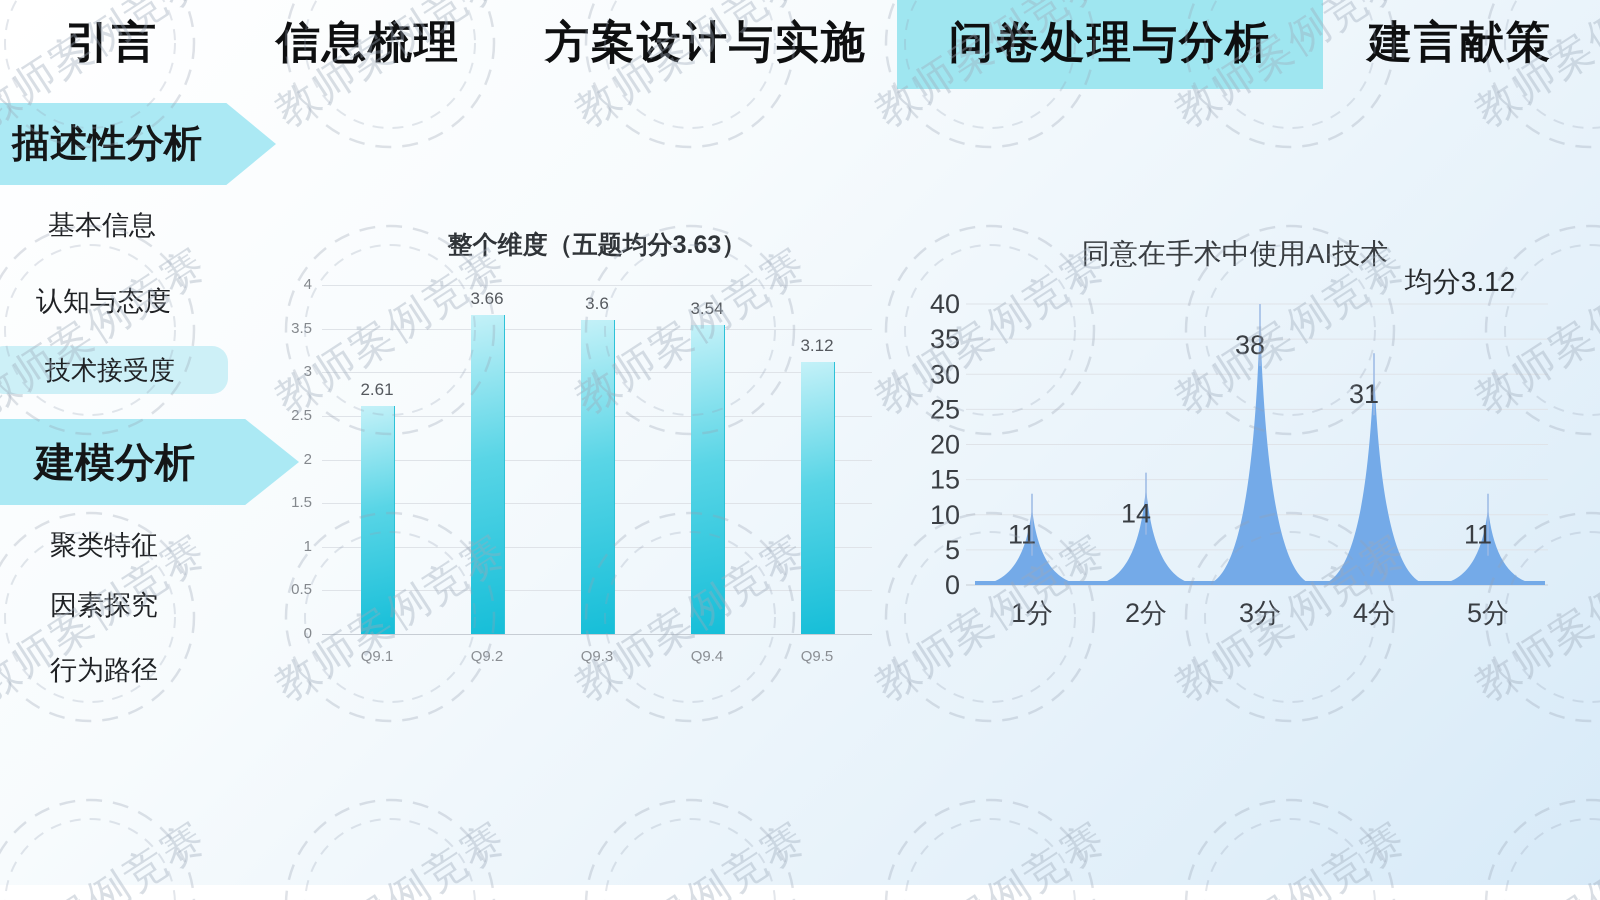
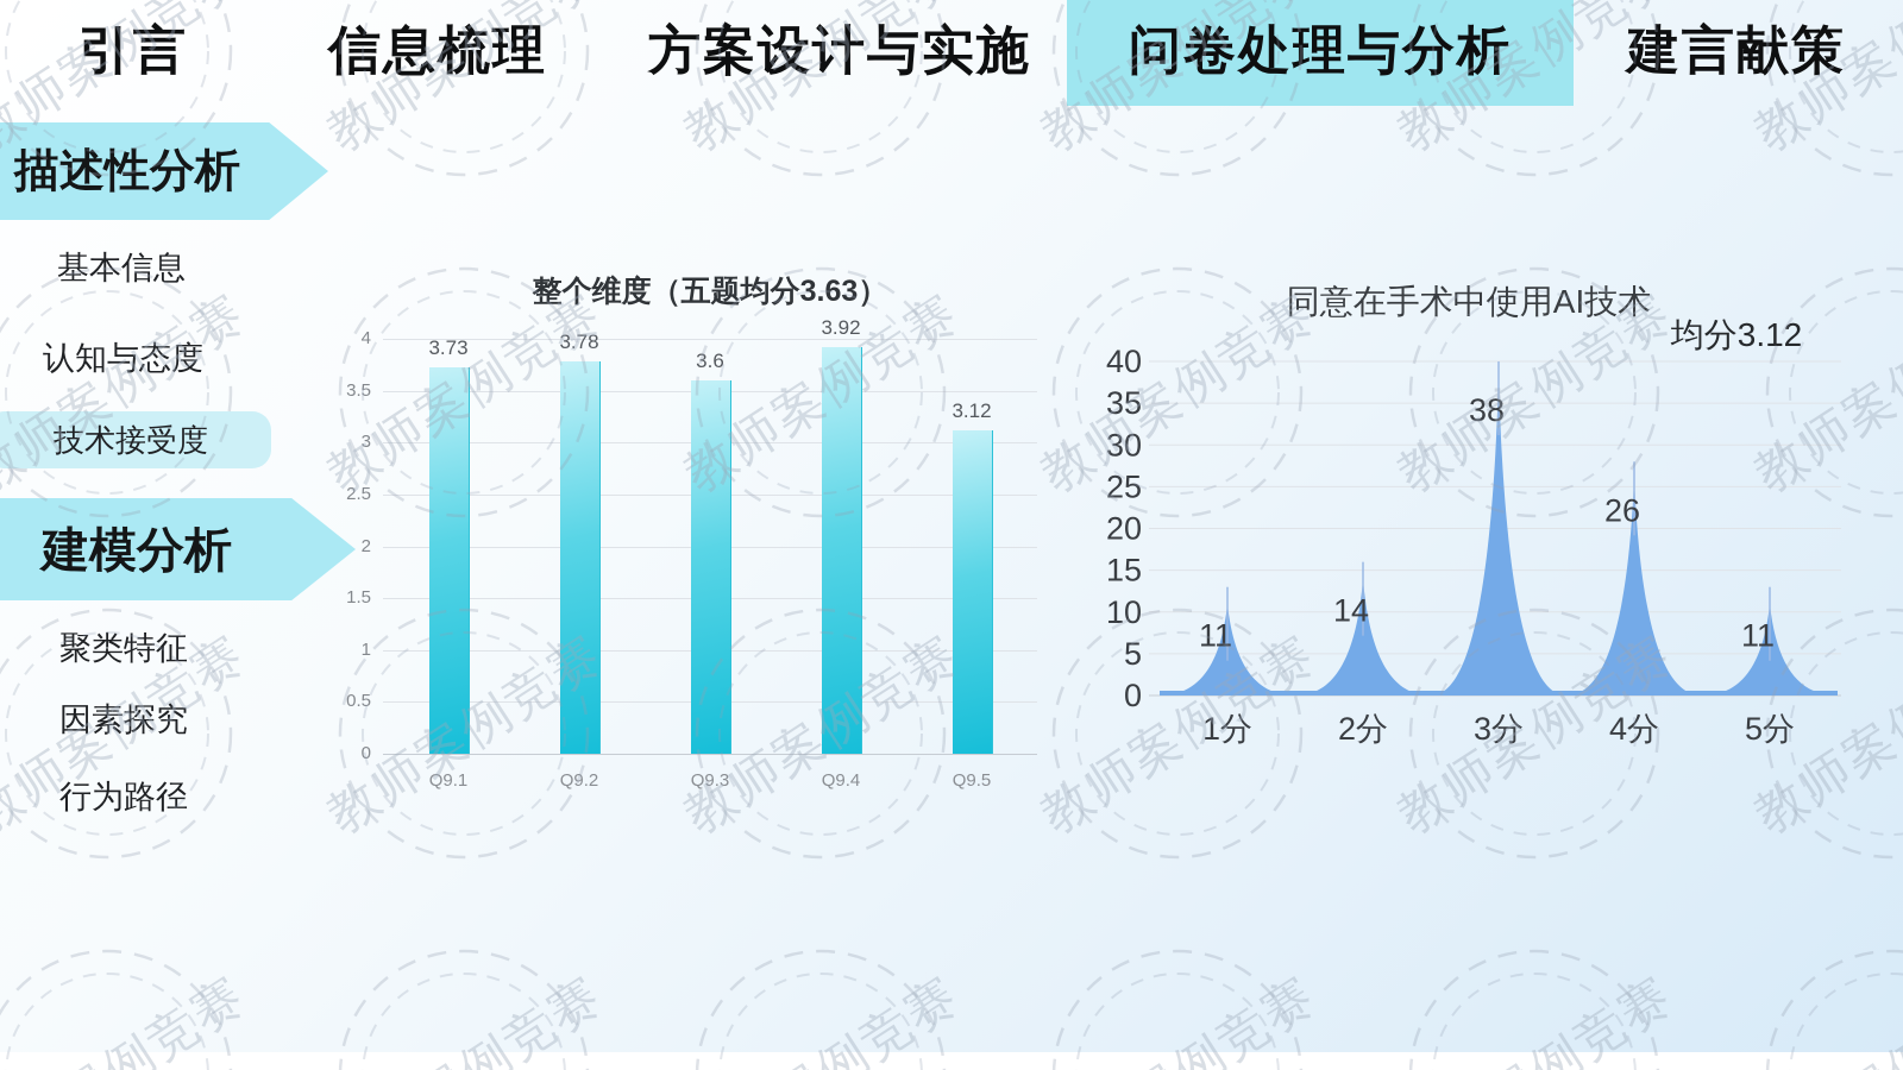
整个维度（五题均分3.63）/Q9.1: 2.61 -> 3.73
整个维度（五题均分3.63）/Q9.2: 3.66 -> 3.78
整个维度（五题均分3.63）/Q9.4: 3.54 -> 3.92
同意在手术中使用AI技术/4分: 31 -> 26
